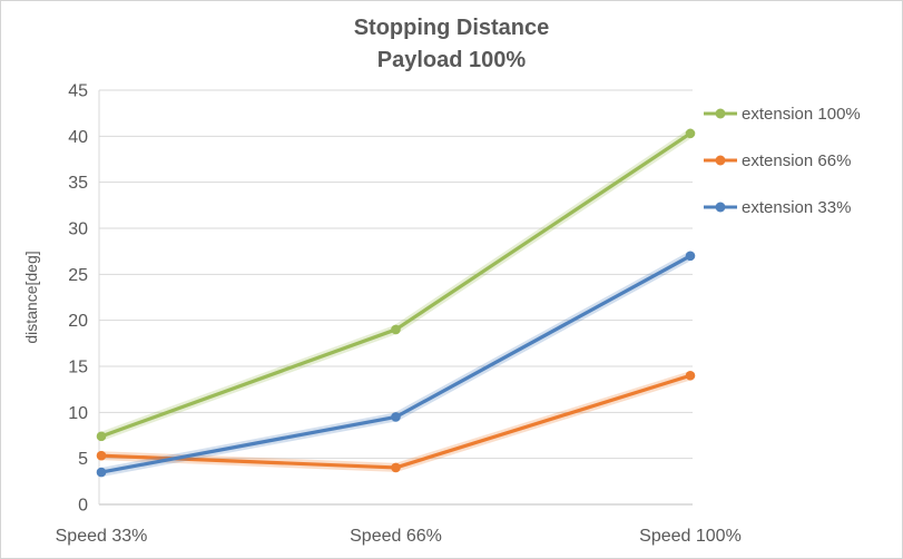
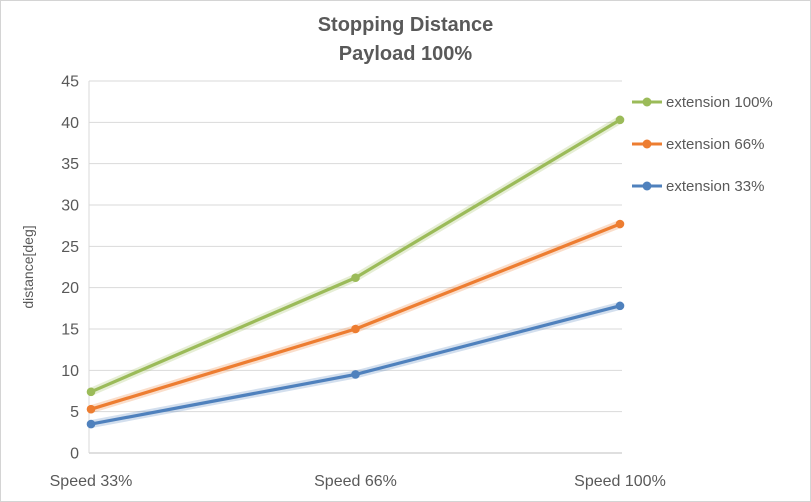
extension 100%/Speed 66%: 19 -> 21
extension 66%/Speed 66%: 4 -> 15
extension 66%/Speed 100%: 14 -> 28
extension 33%/Speed 100%: 27 -> 18
